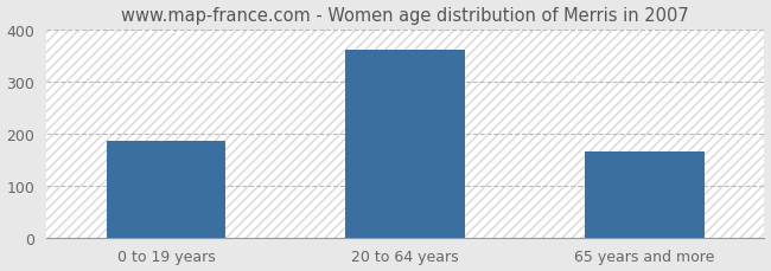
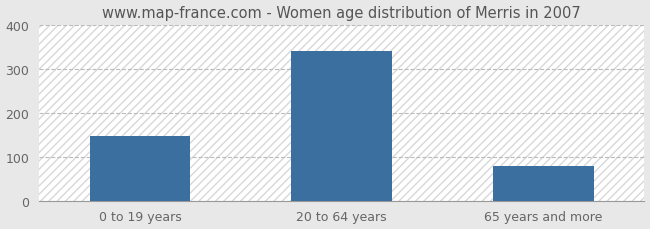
0 to 19 years: 185 -> 147
20 to 64 years: 360 -> 341
65 years and more: 165 -> 78
